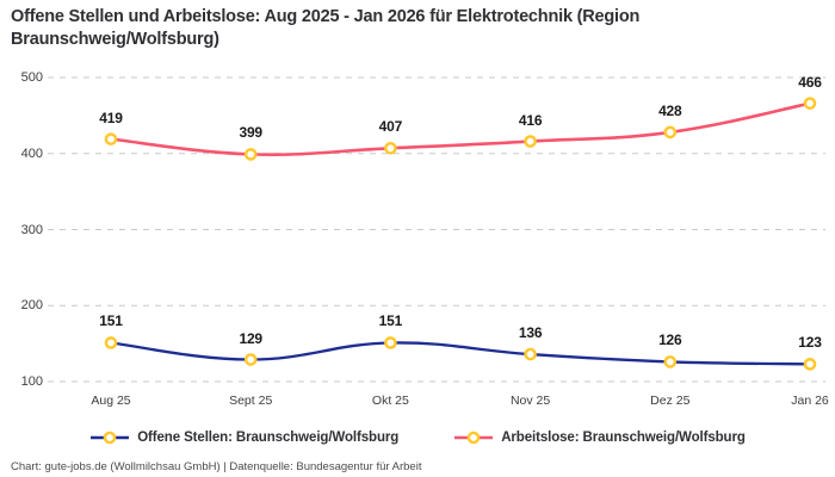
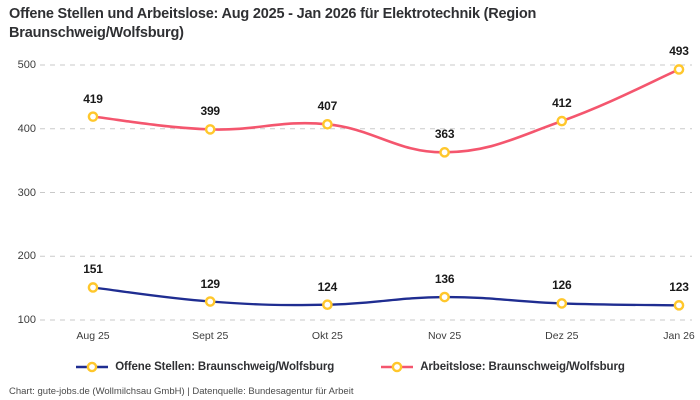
Offene Stellen: Braunschweig/Wolfsburg/Okt 25: 151 -> 124
Arbeitslose: Braunschweig/Wolfsburg/Nov 25: 416 -> 363
Arbeitslose: Braunschweig/Wolfsburg/Dez 25: 428 -> 412
Arbeitslose: Braunschweig/Wolfsburg/Jan 26: 466 -> 493
